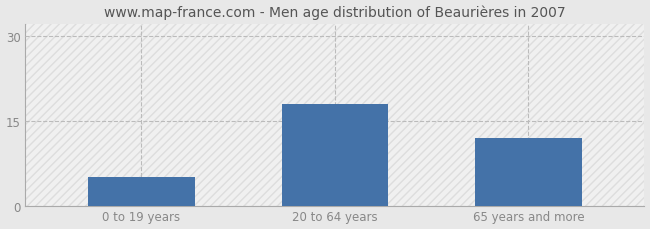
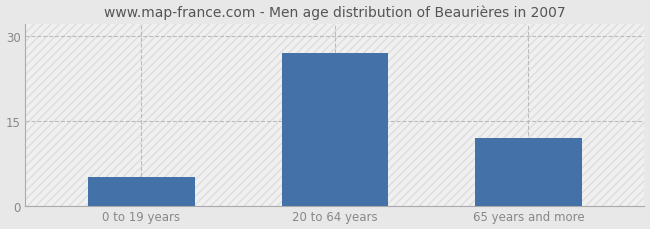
20 to 64 years: 18 -> 27
